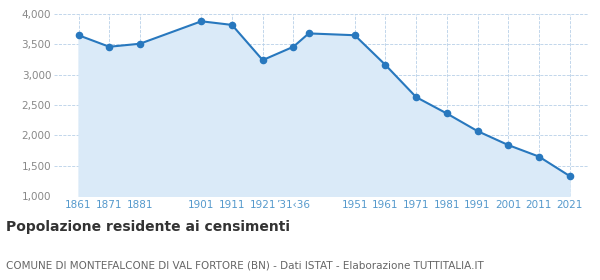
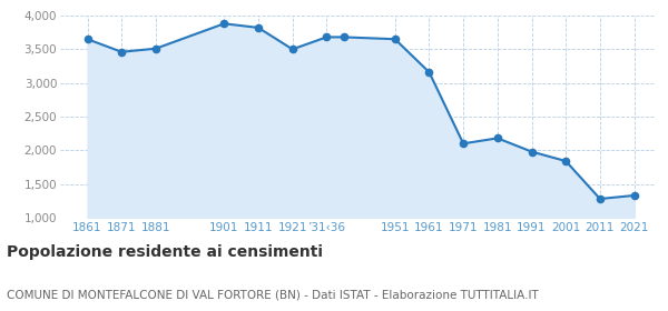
1921: 3,240 -> 3,500
’31‹36: 3,460 -> 3,680
1971: 2,630 -> 2,100
1981: 2,360 -> 2,180
1991: 2,070 -> 1,980
2011: 1,650 -> 1,280
